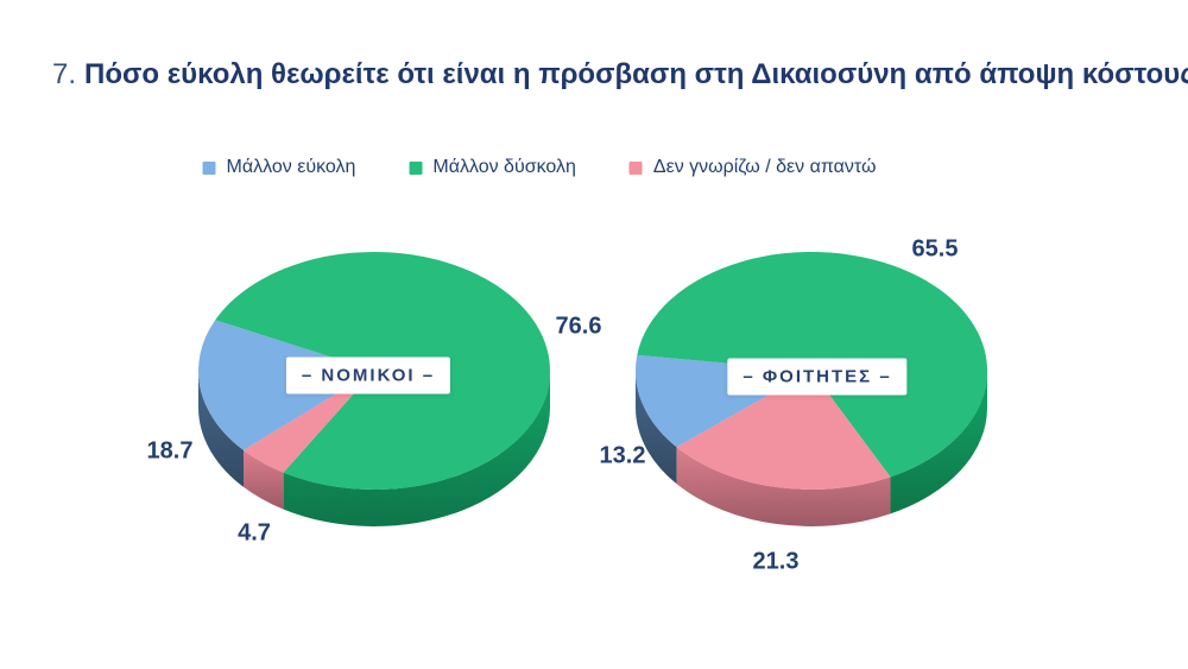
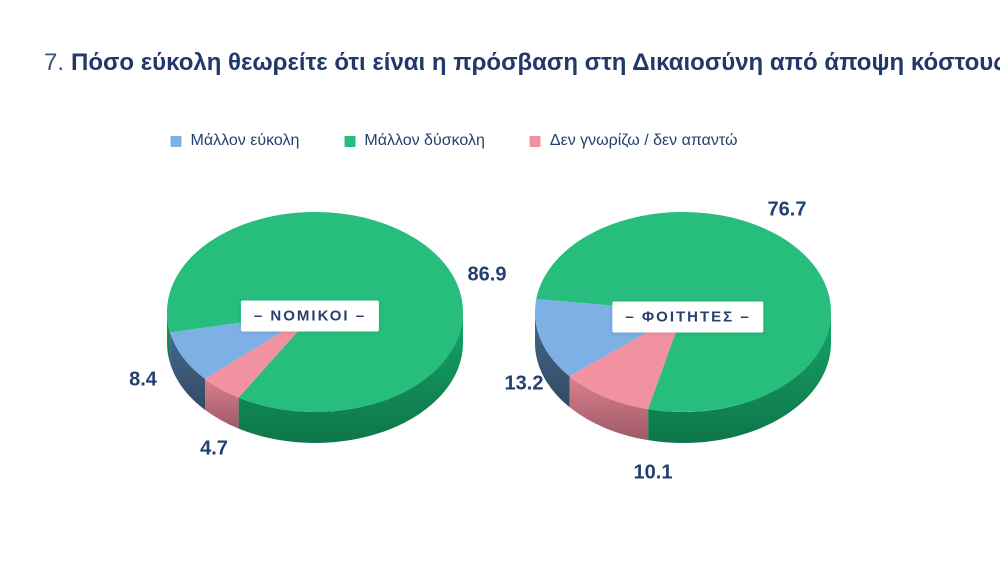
– ΝΟΜΙΚΟΙ –/Μάλλον εύκολη: 18.7 -> 8.4
– ΝΟΜΙΚΟΙ –/Μάλλον δύσκολη: 76.6 -> 86.9
– ΦΟΙΤΗΤΕΣ –/Μάλλον δύσκολη: 65.5 -> 76.7
– ΦΟΙΤΗΤΕΣ –/Δεν γνωρίζω / δεν απαντώ: 21.3 -> 10.1
